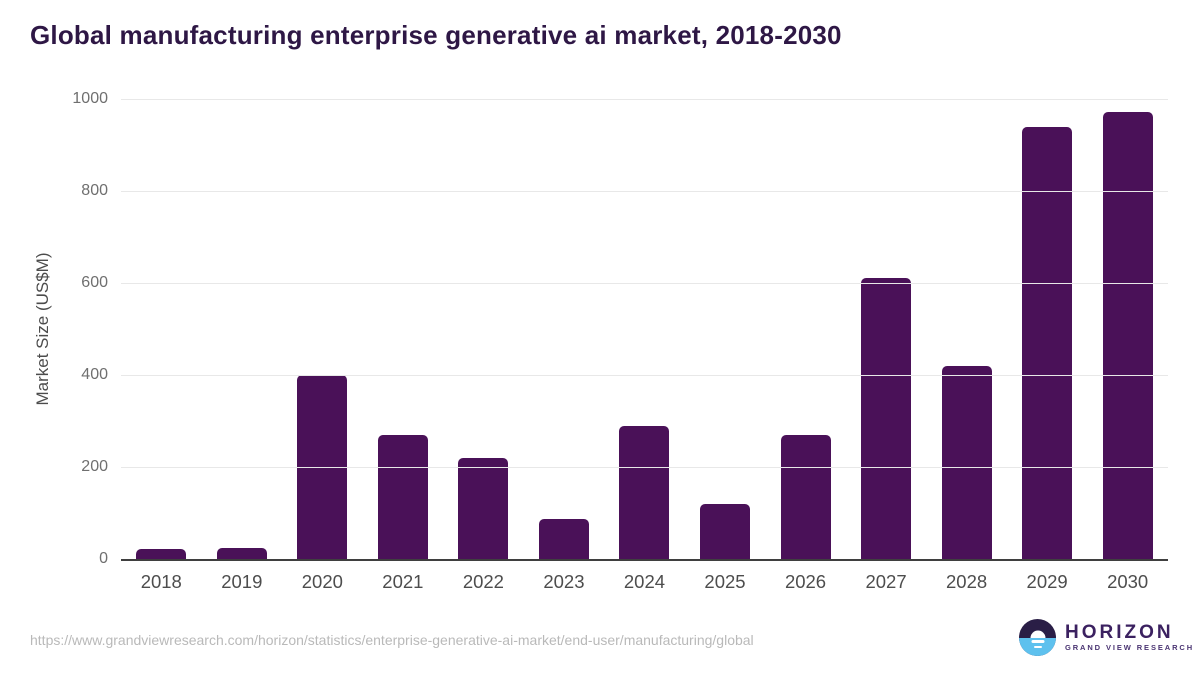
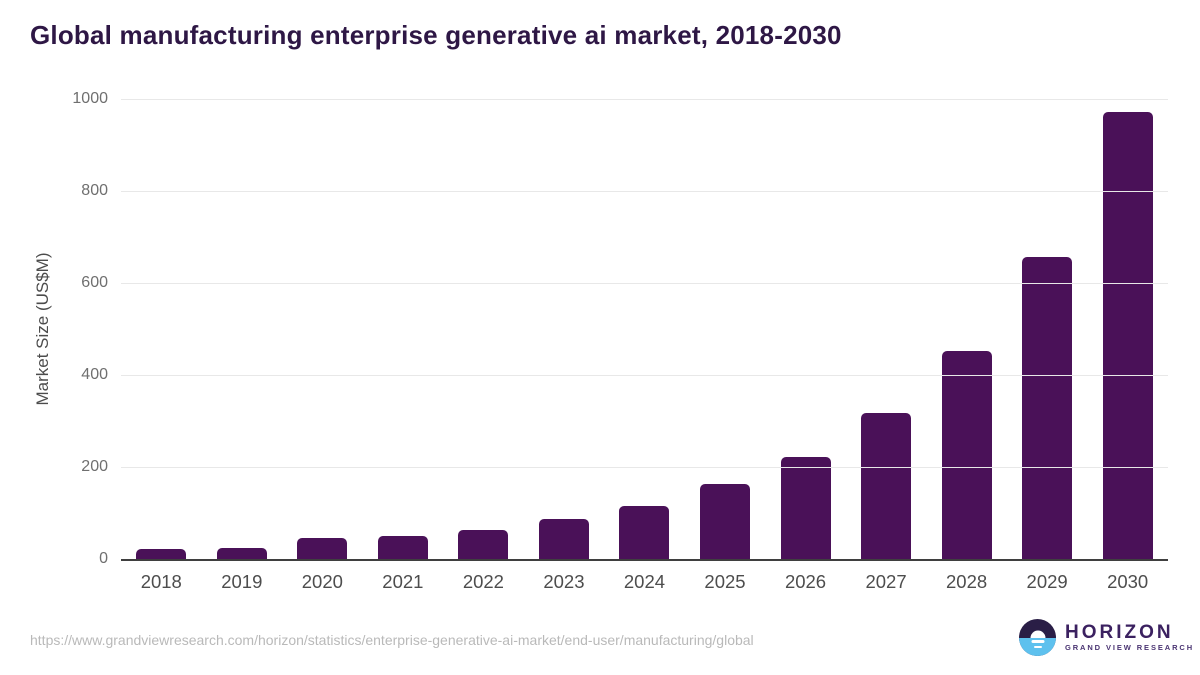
2020: 400 -> 50
2021: 270 -> 50
2022: 220 -> 60
2024: 290 -> 120
2025: 120 -> 160
2026: 270 -> 220
2027: 610 -> 320
2028: 420 -> 450
2029: 940 -> 660
